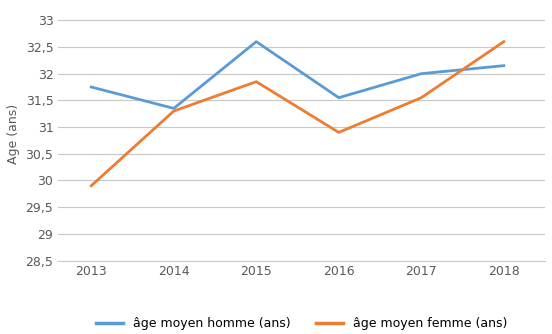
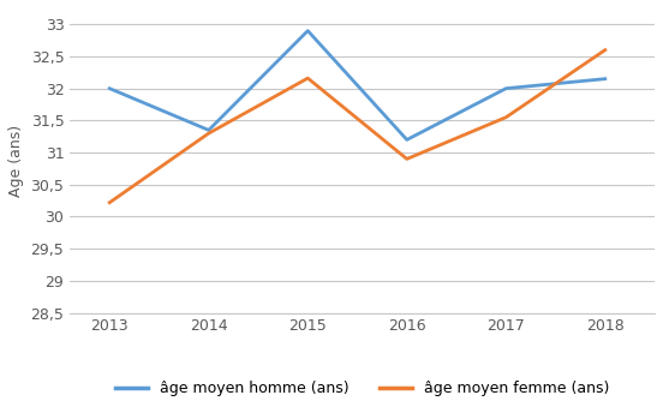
âge moyen homme (ans)/2013: 31,75 -> 32,00
âge moyen femme (ans)/2013: 29,90 -> 30,22
âge moyen homme (ans)/2015: 32,60 -> 32,90
âge moyen femme (ans)/2015: 31,85 -> 32,16
âge moyen homme (ans)/2016: 31,55 -> 31,20
